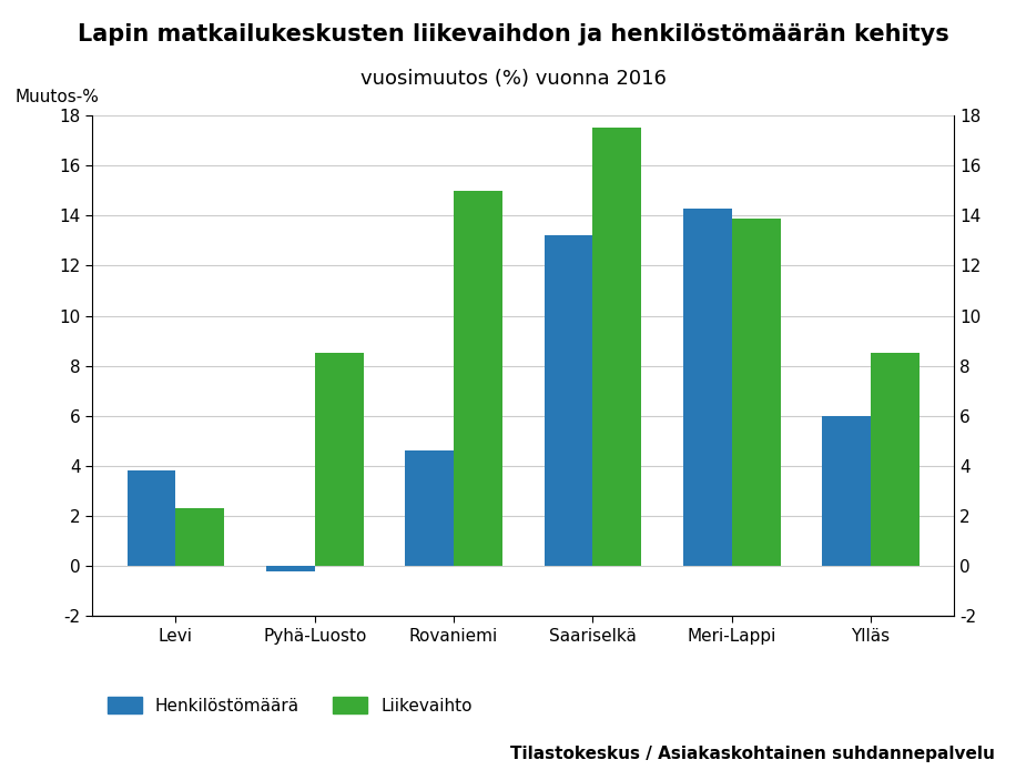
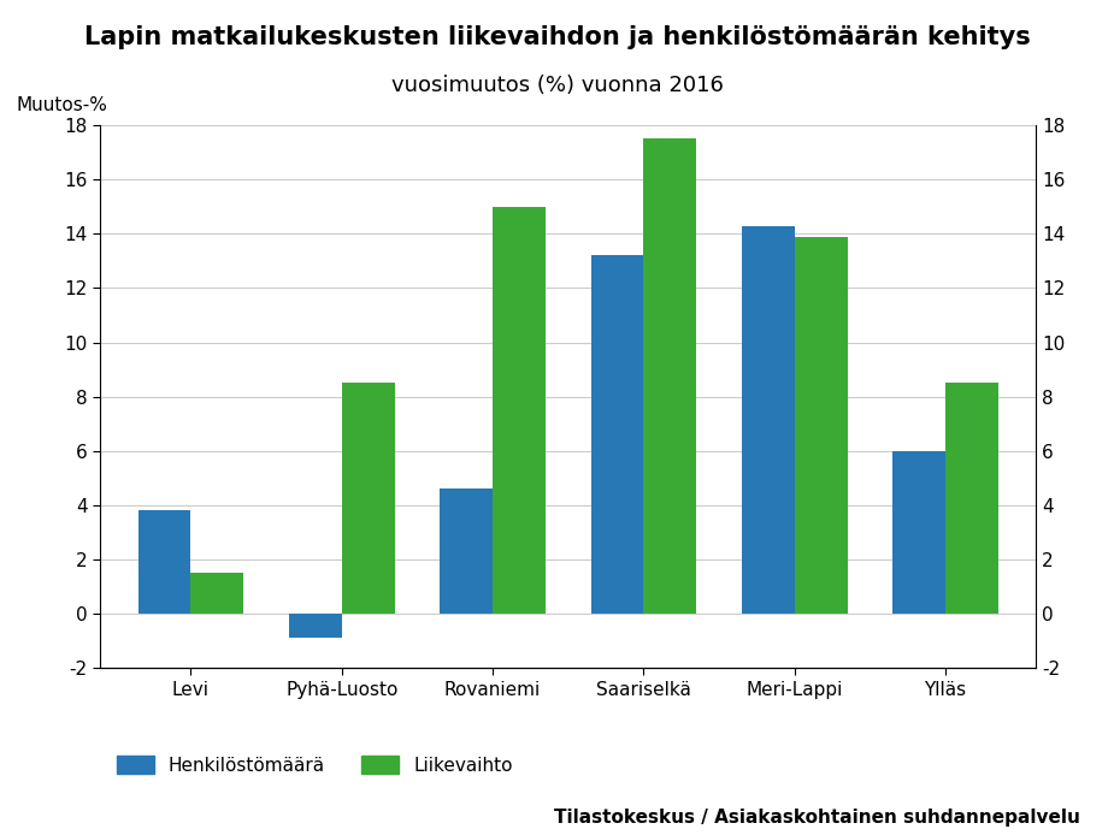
Liikevaihto/Levi: 2.3 -> 1.5
Henkilöstömäärä/Pyhä-Luosto: -0.2 -> -0.9
